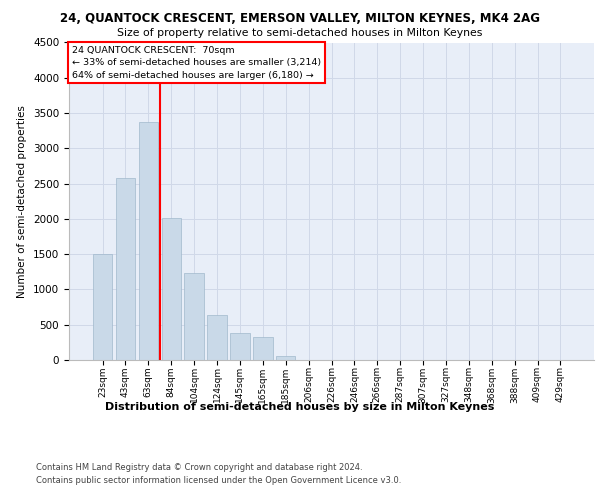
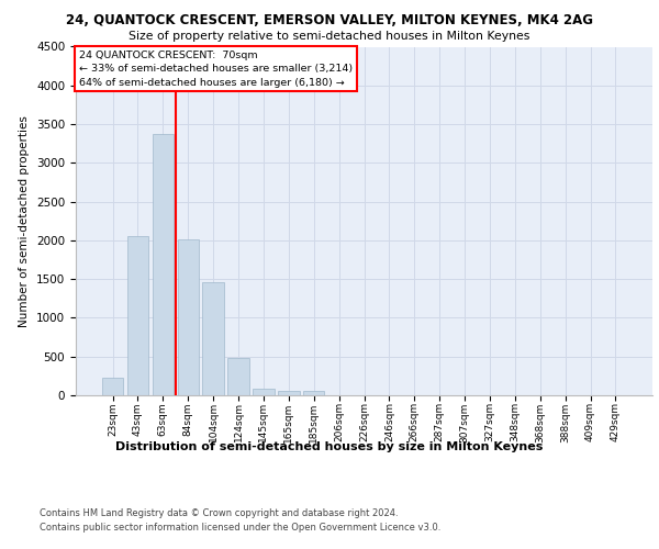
23sqm: 1500 -> 230
43sqm: 2580 -> 2050
104sqm: 1240 -> 1460
124sqm: 640 -> 480
145sqm: 380 -> 90
165sqm: 320 -> 60
